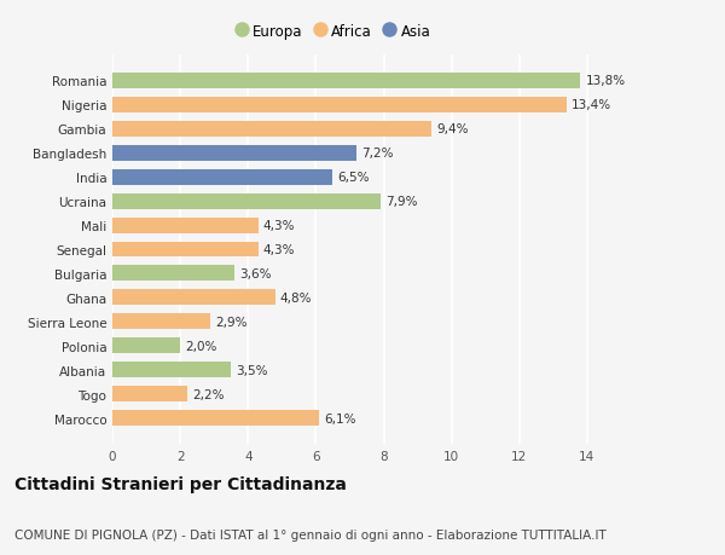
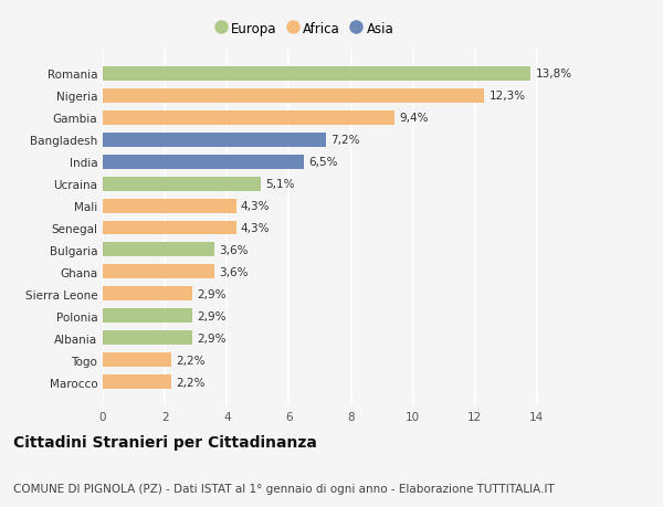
Nigeria: 13,4% -> 12,3%
Ucraina: 7,9% -> 5,1%
Ghana: 4,8% -> 3,6%
Polonia: 2,0% -> 2,9%
Albania: 3,5% -> 2,9%
Marocco: 6,1% -> 2,2%
